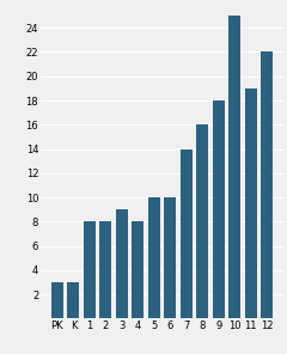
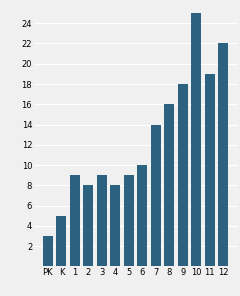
K: 3 -> 5
1: 8 -> 9
5: 10 -> 9
